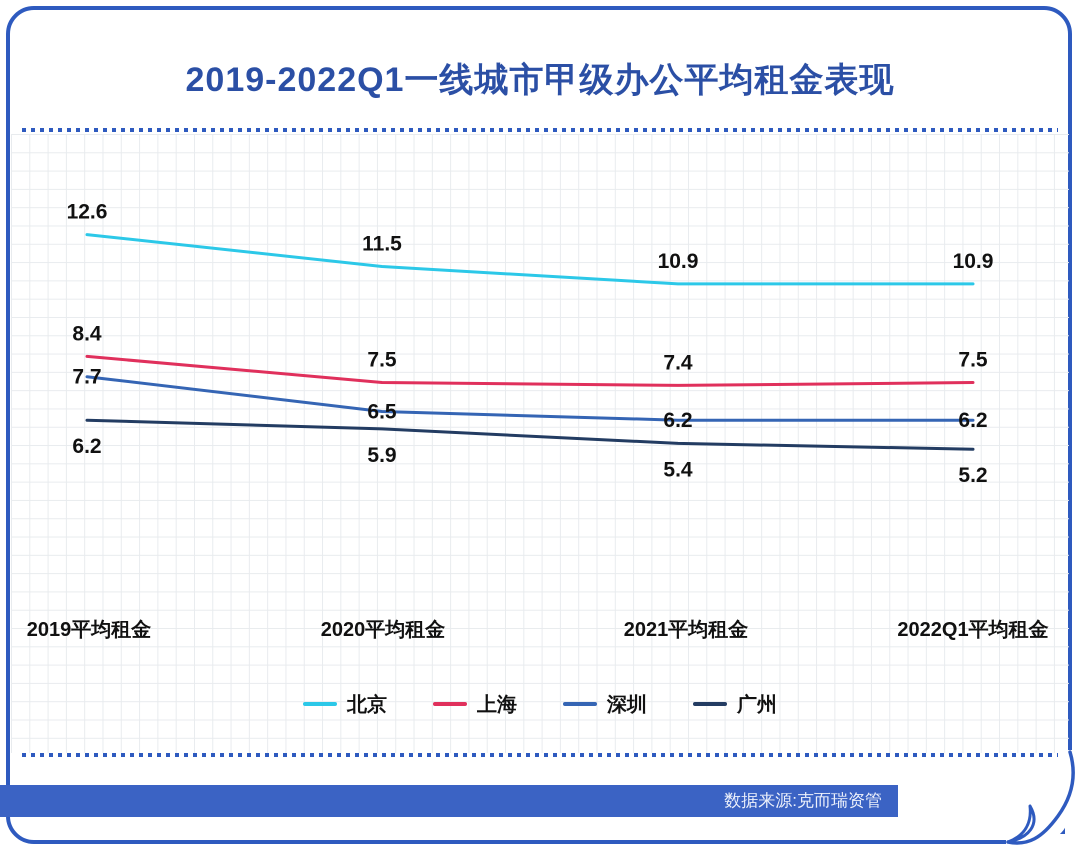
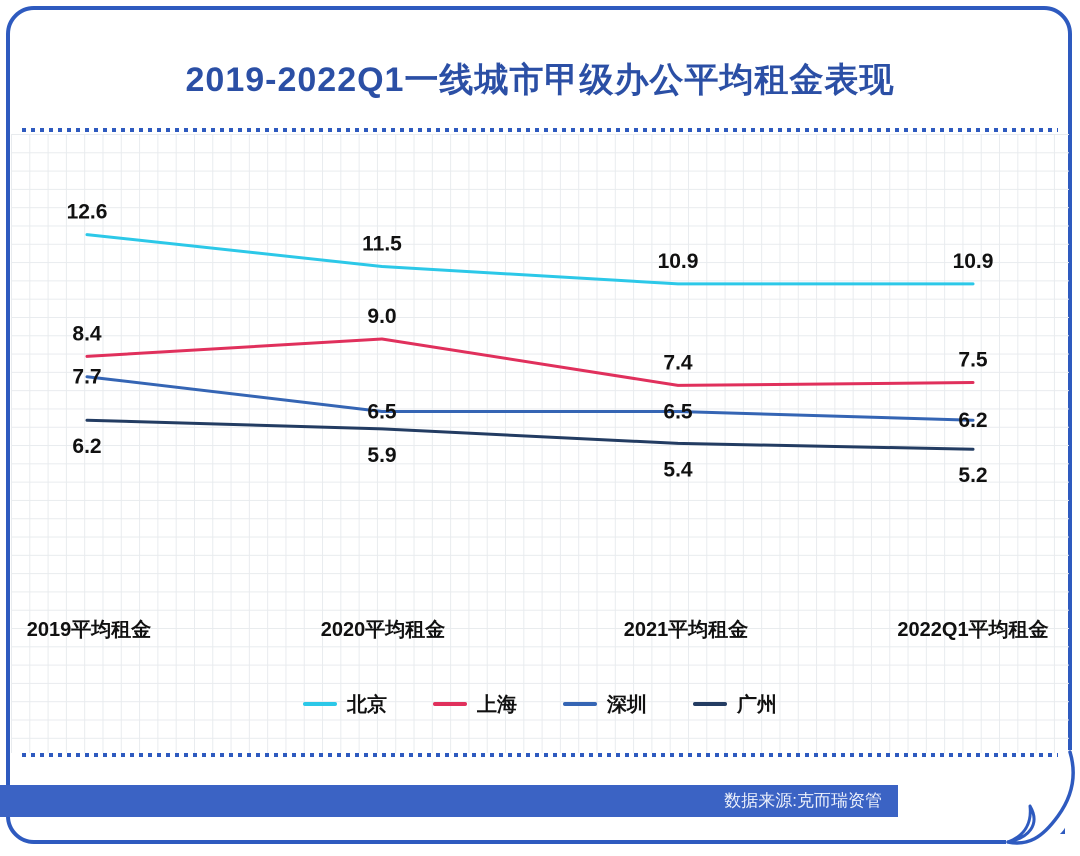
上海/2020平均租金: 7.5 -> 9.0
深圳/2021平均租金: 6.2 -> 6.5
